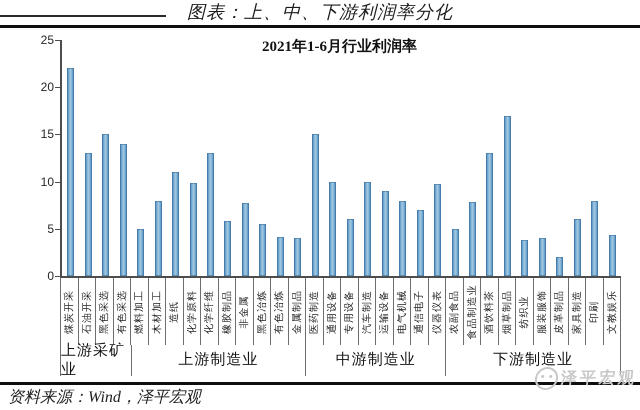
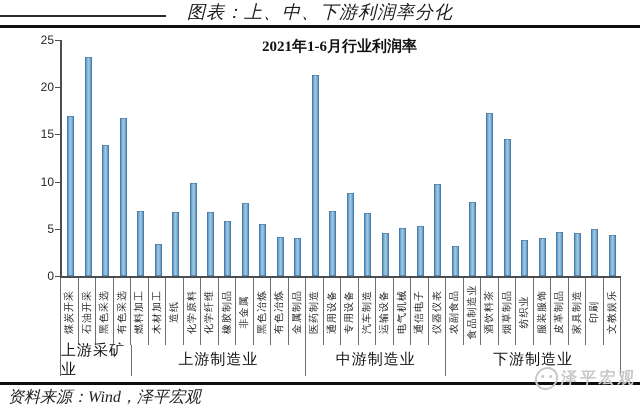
煤炭开采: 22 -> 17
石油开采: 13 -> 23
黑色采选: 15 -> 14
有色采选: 14 -> 17
燃料加工: 5 -> 7
木材加工: 8 -> 3
造纸: 11 -> 7
化学纤维: 13 -> 7
医药制造: 15 -> 21
通用设备: 10 -> 7
专用设备: 6 -> 9
汽车制造: 10 -> 7
运输设备: 9 -> 5
电气机械: 8 -> 5
通信电子: 7 -> 5
农副食品: 5 -> 3
酒饮料茶: 13 -> 17
烟草制品: 17 -> 14
皮革制品: 2 -> 5
家具制造: 6 -> 5
印刷: 8 -> 5
